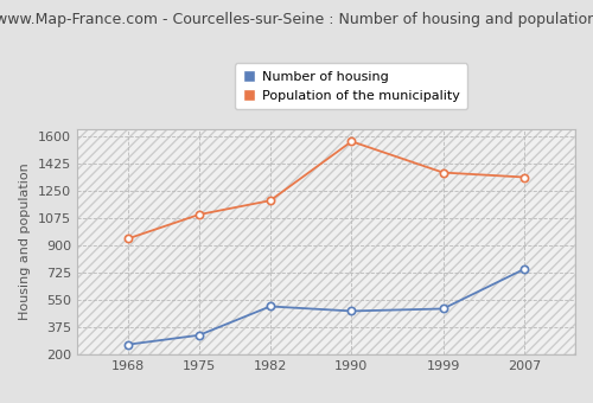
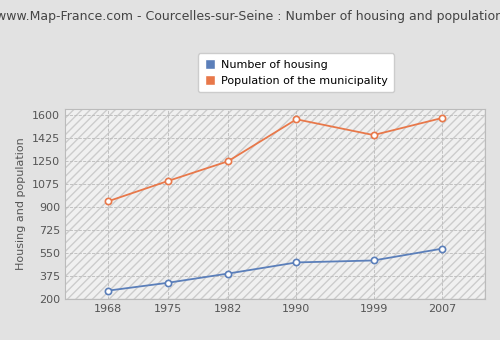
Number of housing/1982: 510 -> 400
Population of the municipality/1982: 1190 -> 1250
Population of the municipality/1999: 1370 -> 1450
Number of housing/2007: 750 -> 580
Population of the municipality/2007: 1340 -> 1580
